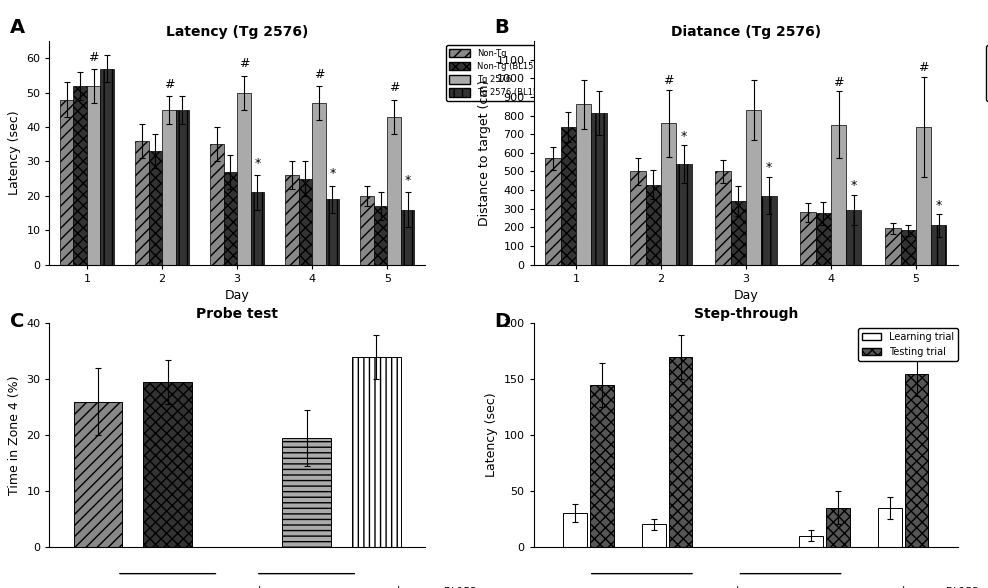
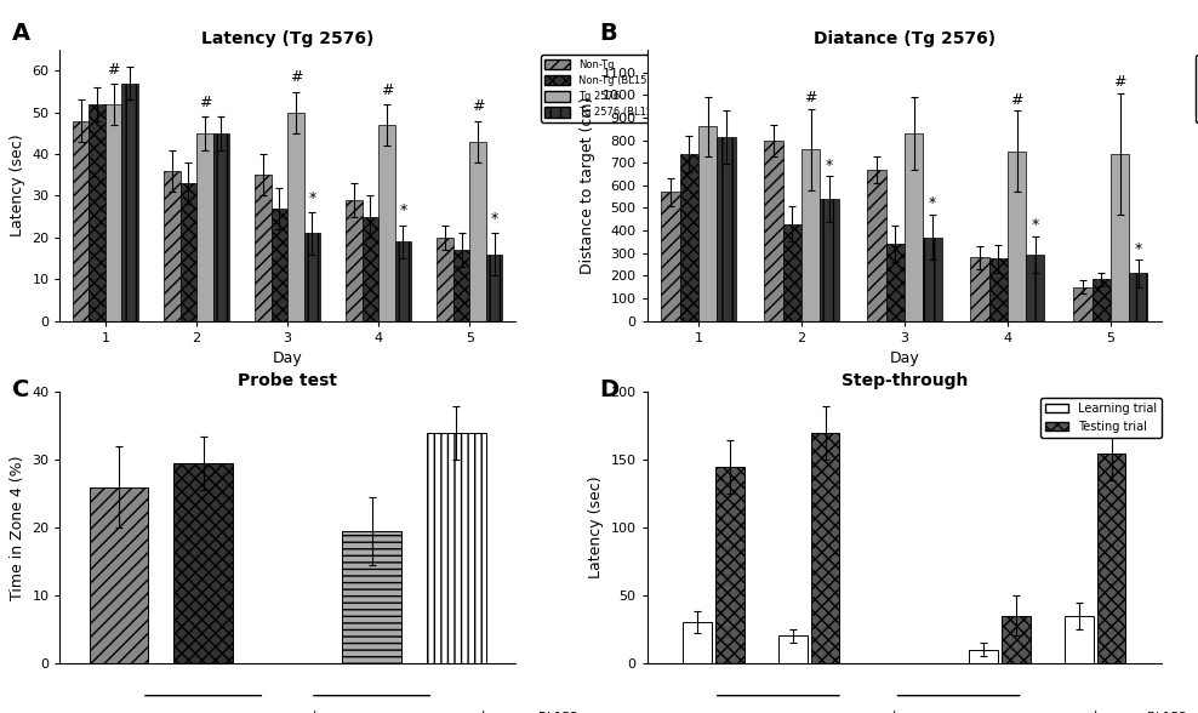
Latency (Tg 2576)/Non-Tg/4: 26 -> 29
Diatance (Tg 2576)/Non-Tg/2: 500 -> 800
Diatance (Tg 2576)/Non-Tg/3: 500 -> 670
Diatance (Tg 2576)/Non-Tg/5: 200 -> 150
